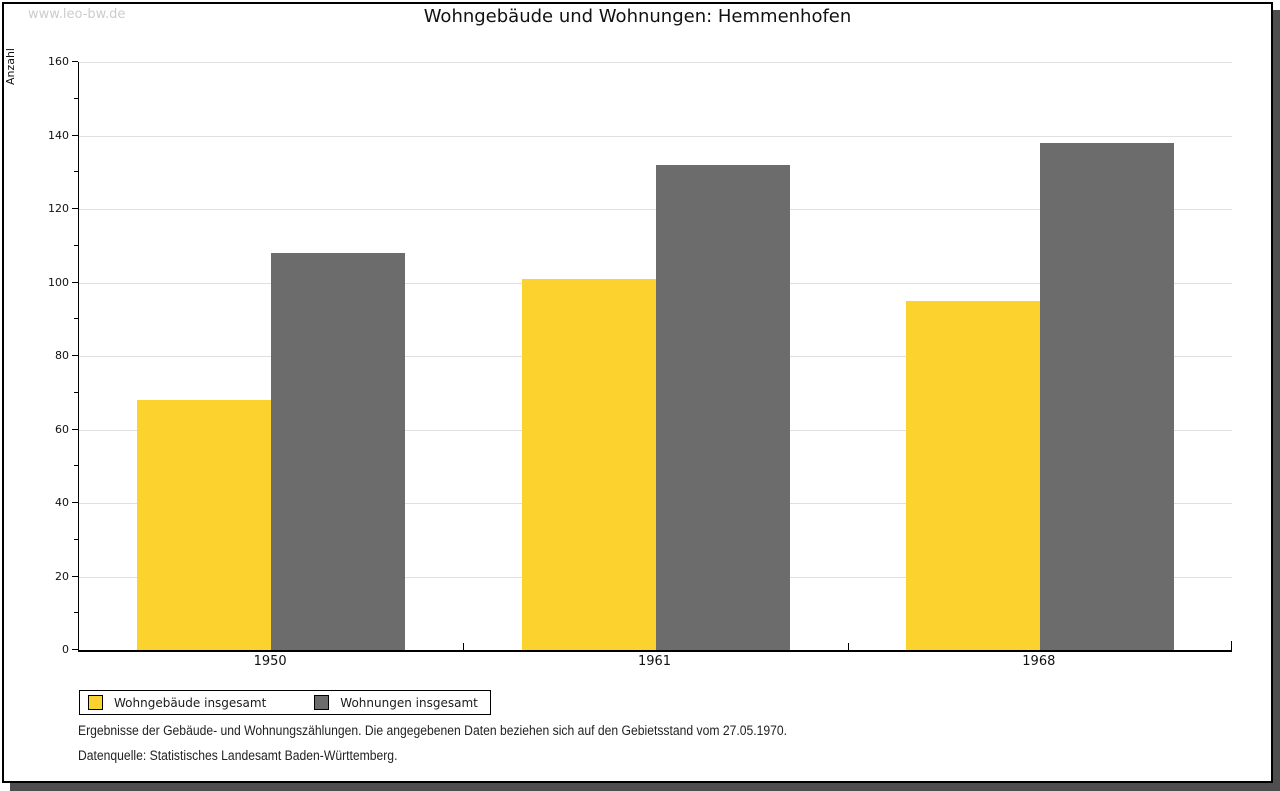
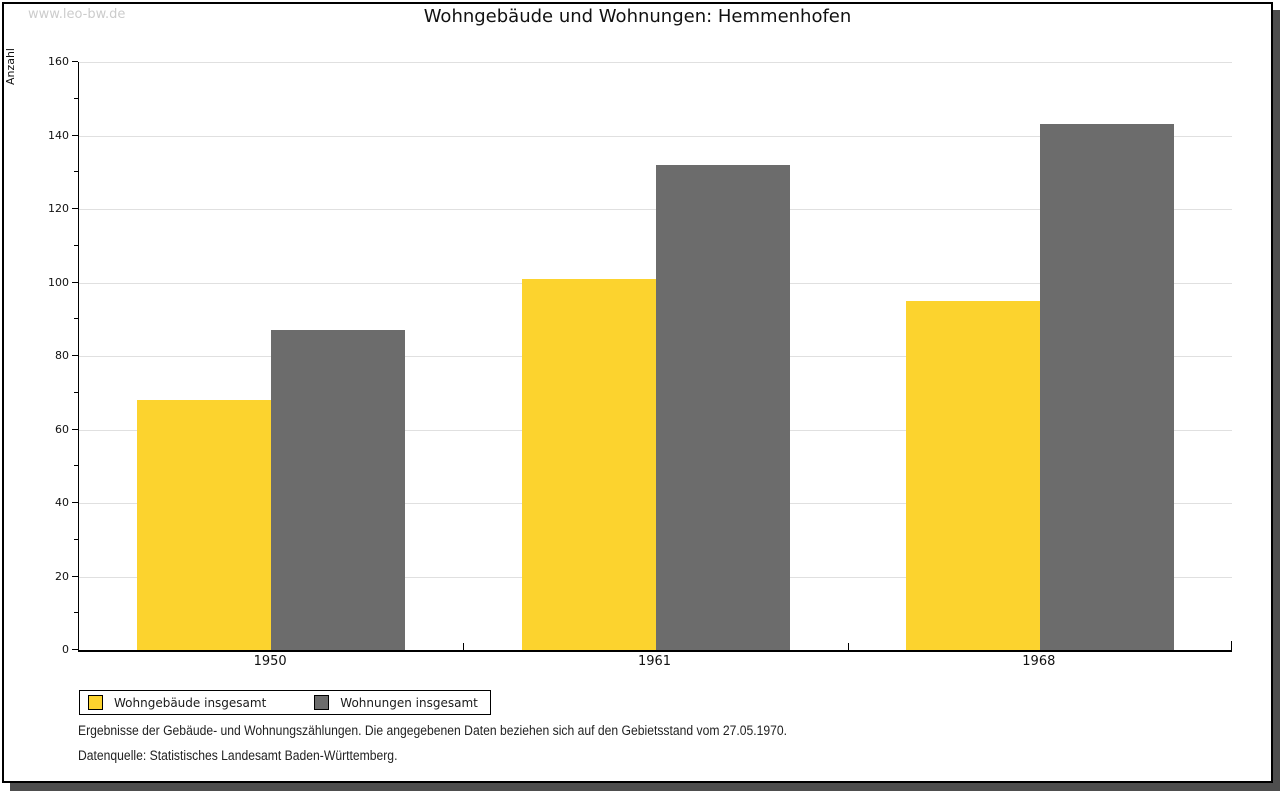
Wohnungen insgesamt/1950: 108 -> 87
Wohnungen insgesamt/1968: 138 -> 143
